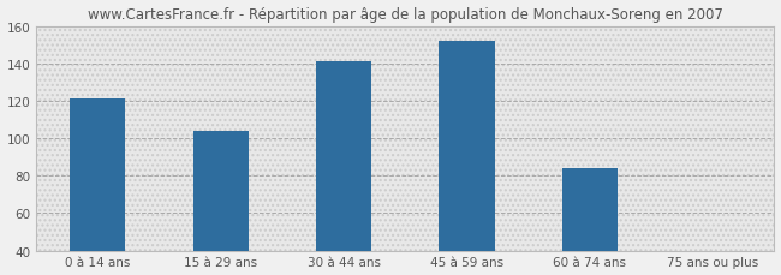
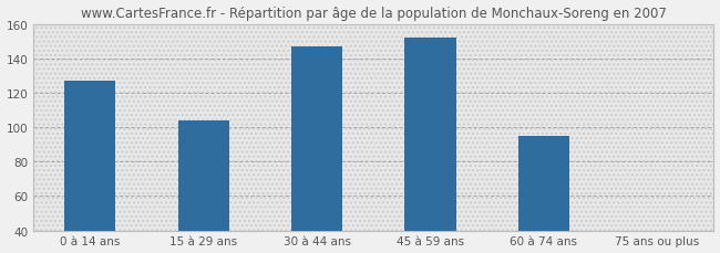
0 à 14 ans: 121 -> 127
30 à 44 ans: 141 -> 147
60 à 74 ans: 84 -> 95
